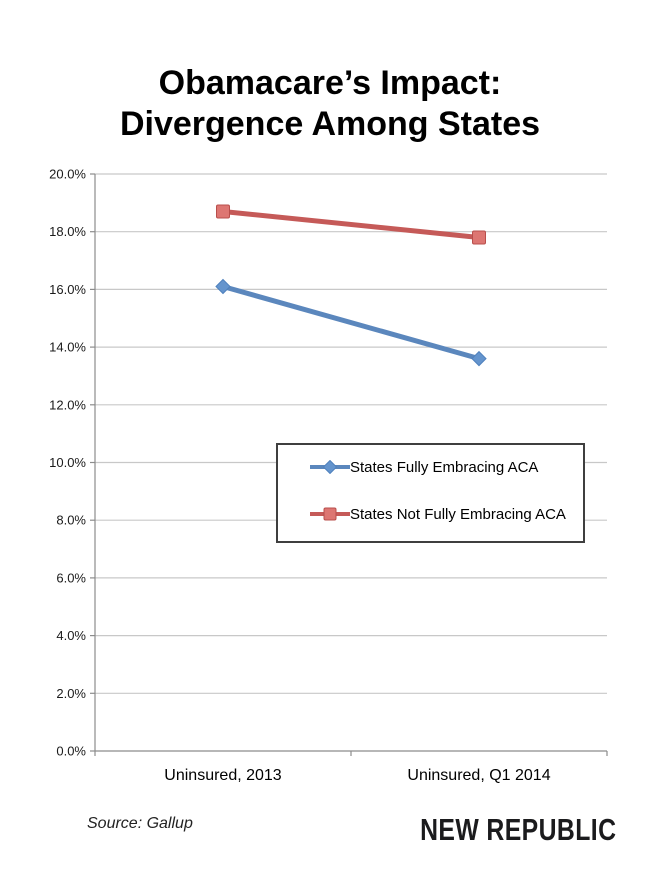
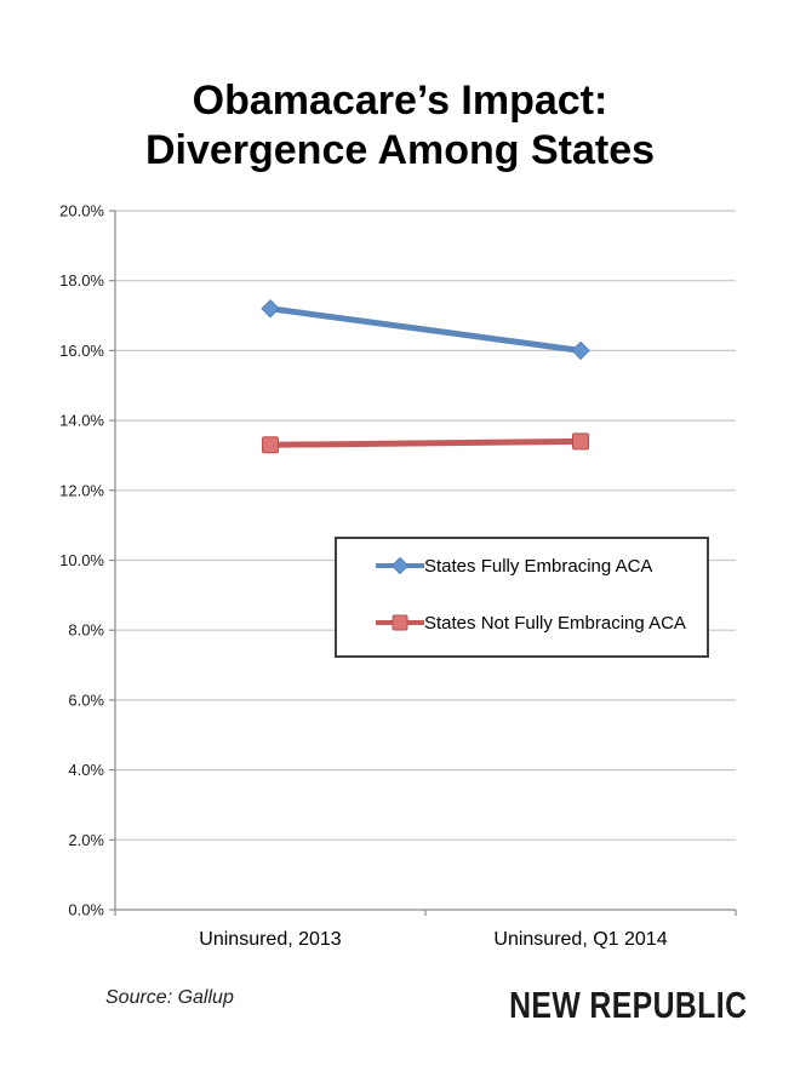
States Fully Embracing ACA/Uninsured, 2013: 16.1% -> 17.2%
States Not Fully Embracing ACA/Uninsured, 2013: 18.7% -> 13.3%
States Fully Embracing ACA/Uninsured, Q1 2014: 13.6% -> 16.0%
States Not Fully Embracing ACA/Uninsured, Q1 2014: 17.8% -> 13.4%
